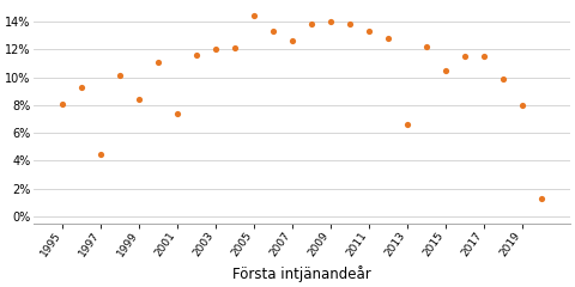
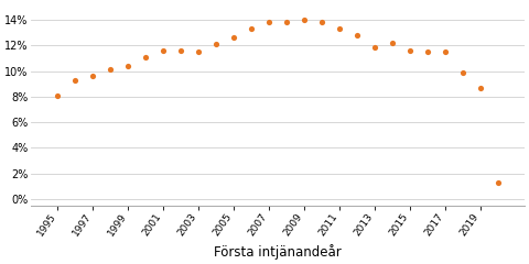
1997: 4.5% -> 9.6%
1999: 8.4% -> 10.4%
2001: 7.4% -> 11.6%
2003: 12.0% -> 11.5%
2005: 14.4% -> 12.6%
2007: 12.6% -> 13.8%
2013: 6.6% -> 11.9%
2015: 10.5% -> 11.6%
2019: 8.0% -> 8.7%
